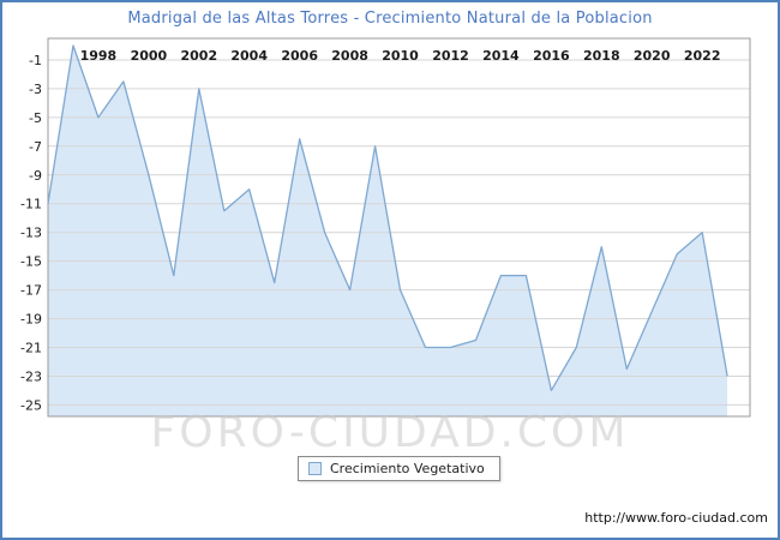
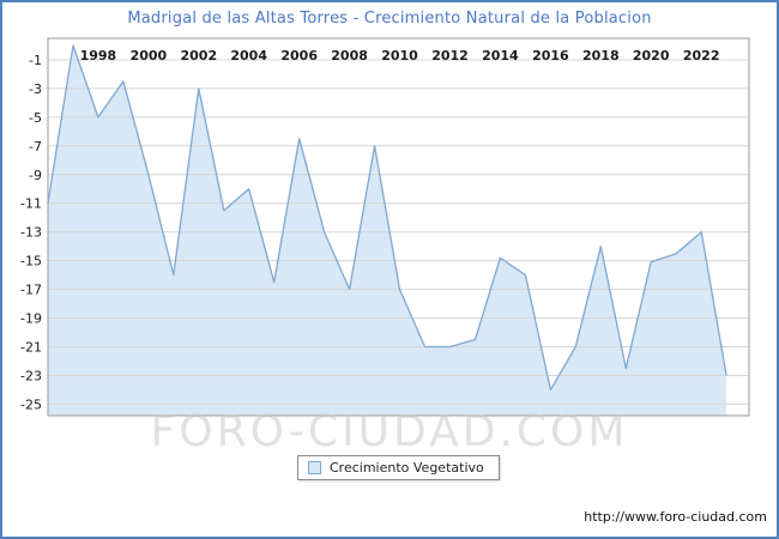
2014: -16.0 -> -14.8
2020: -18.5 -> -15.1
